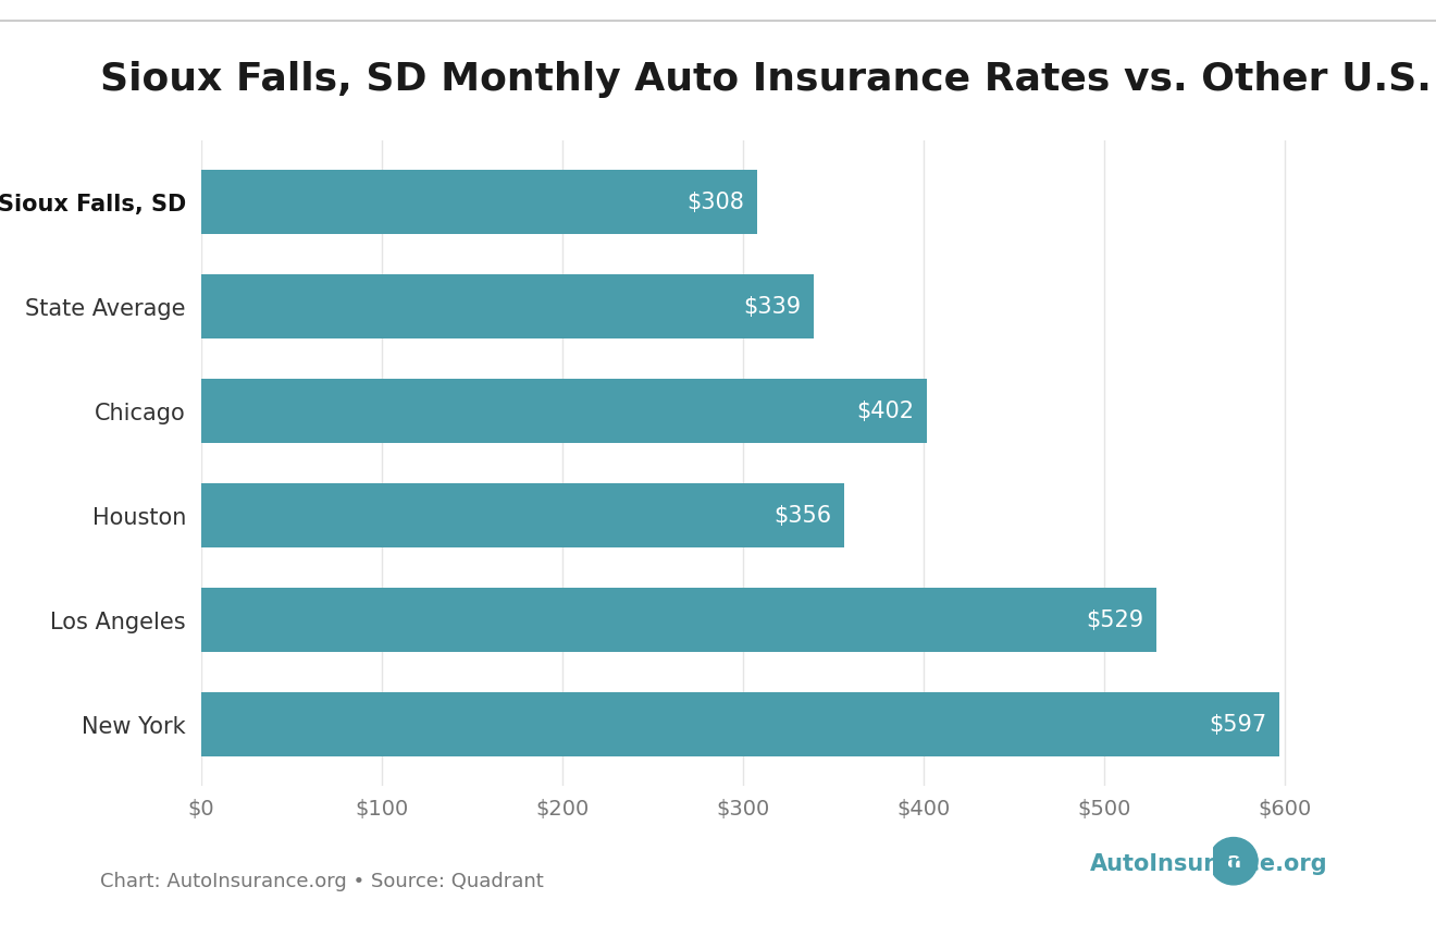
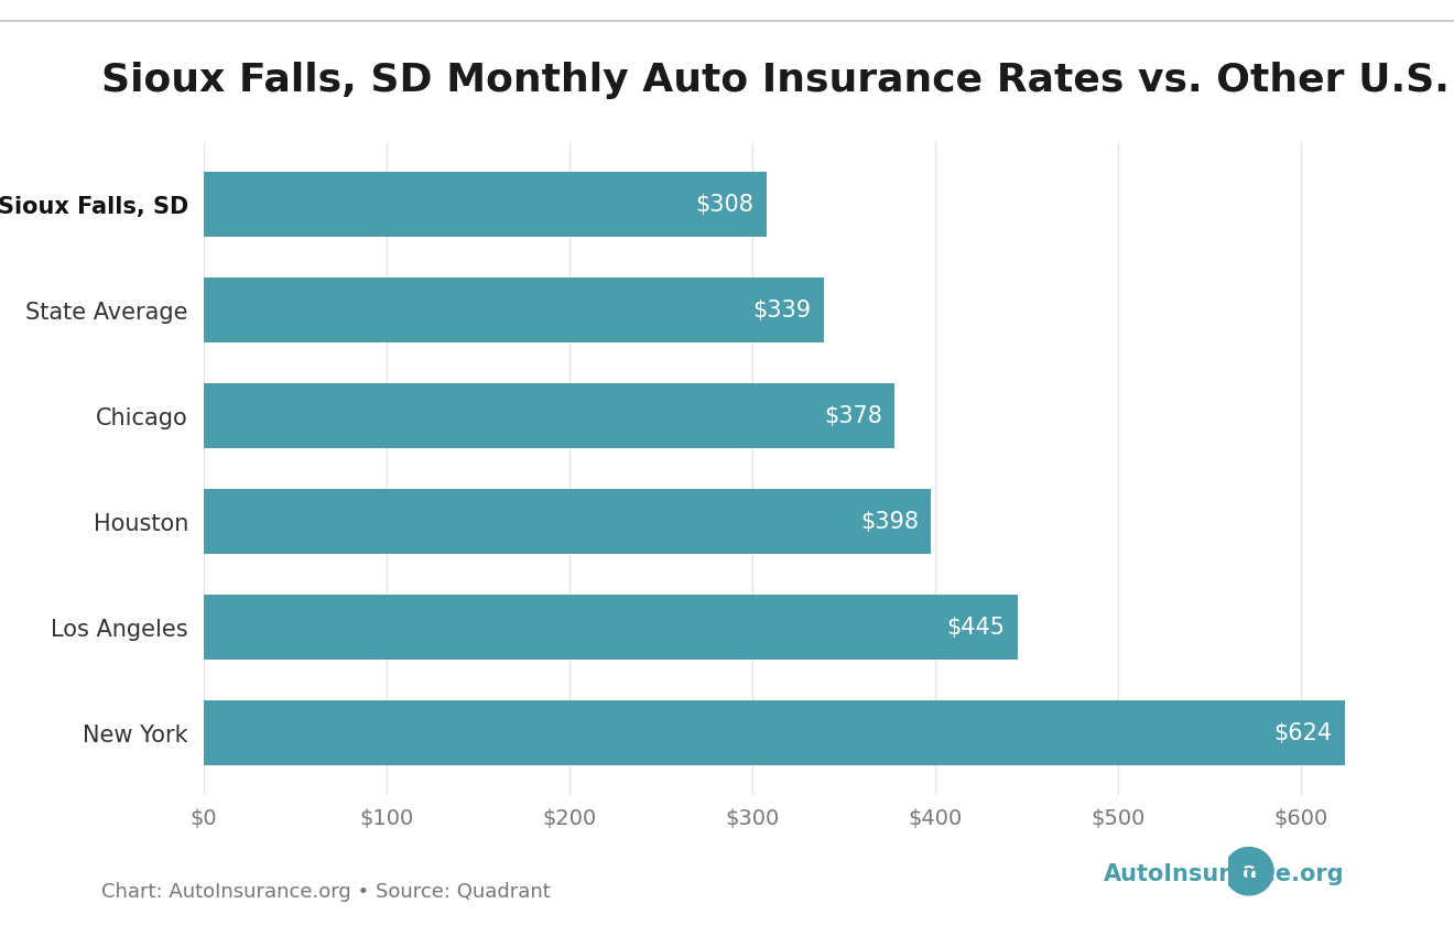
Chicago: $402 -> $378
Houston: $356 -> $398
Los Angeles: $529 -> $445
New York: $597 -> $624
